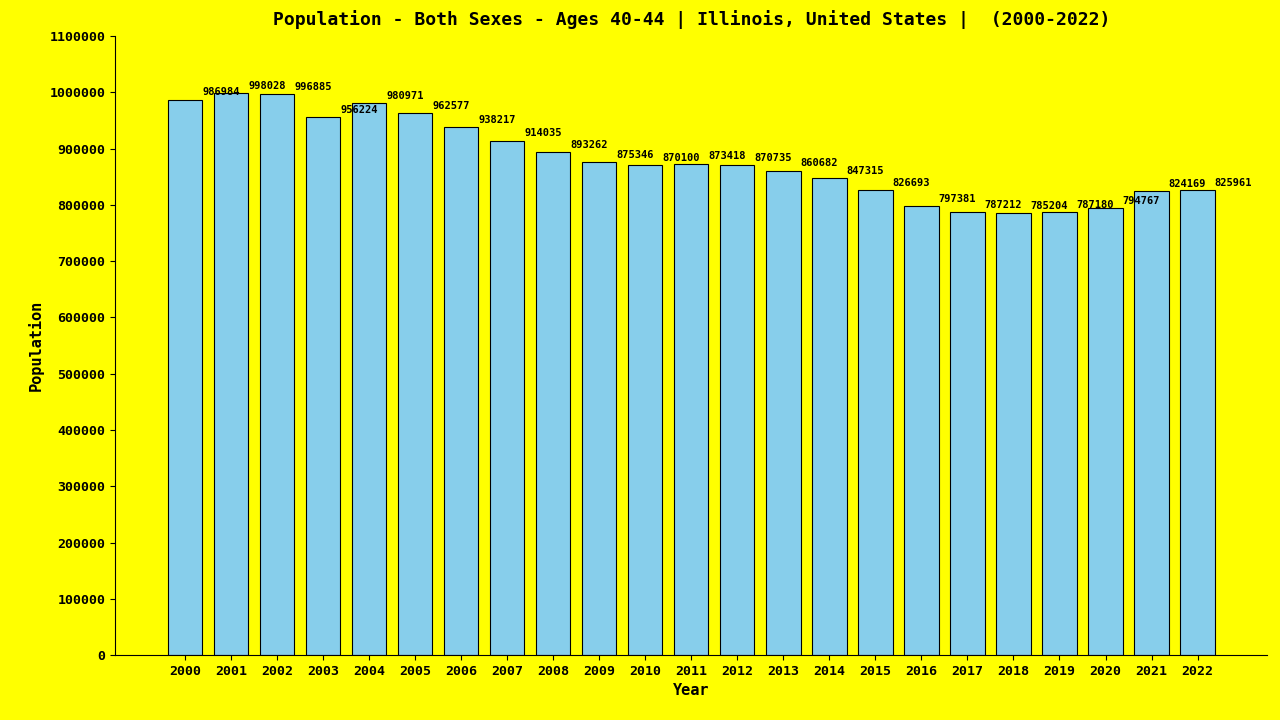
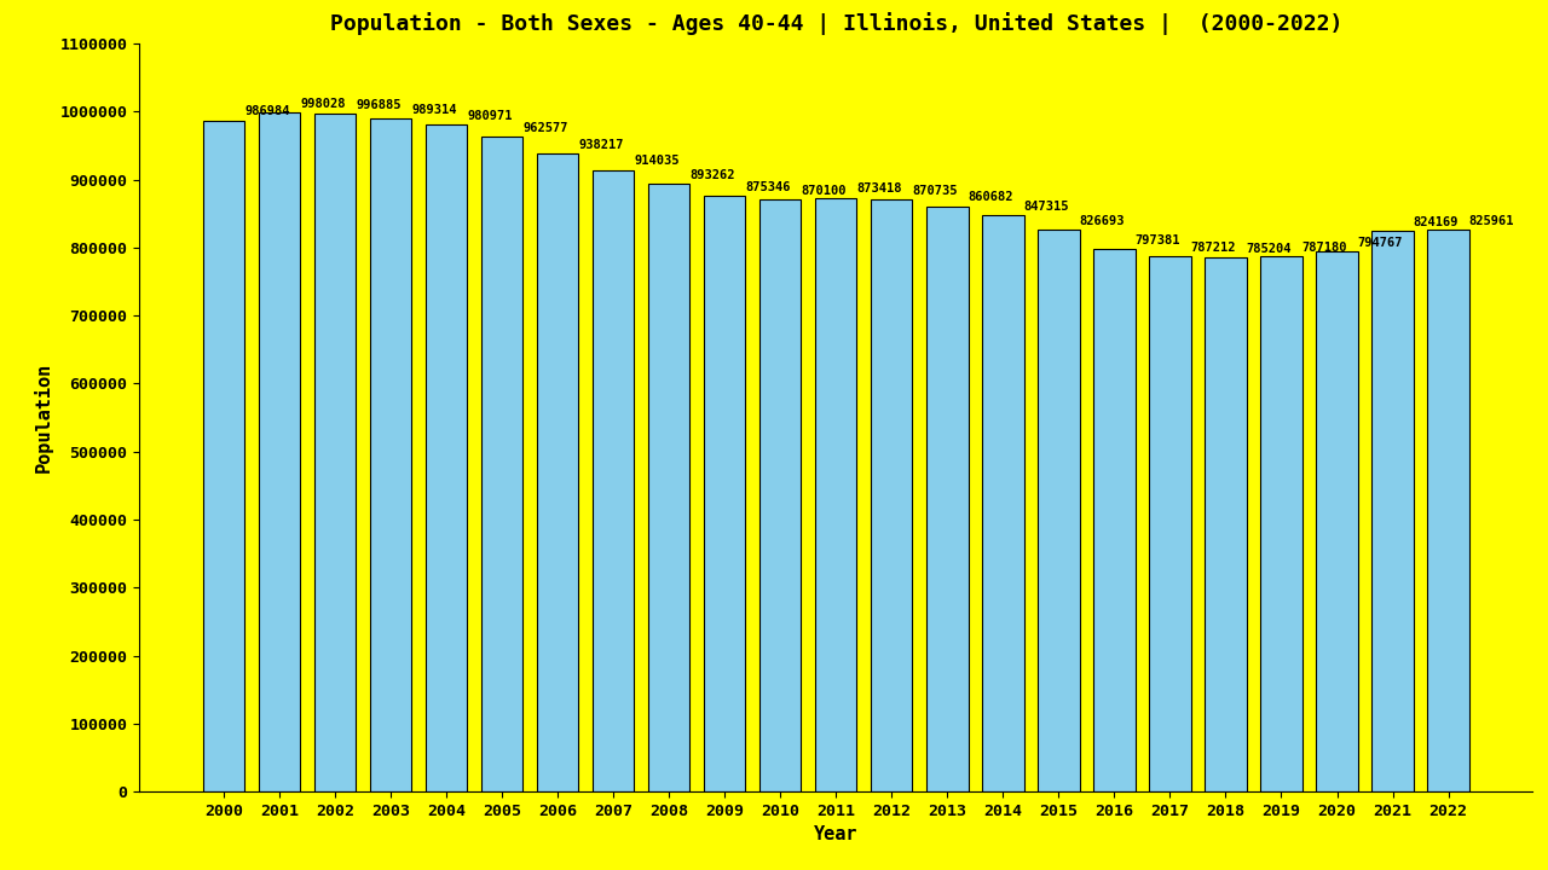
2003: 956224 -> 989314
